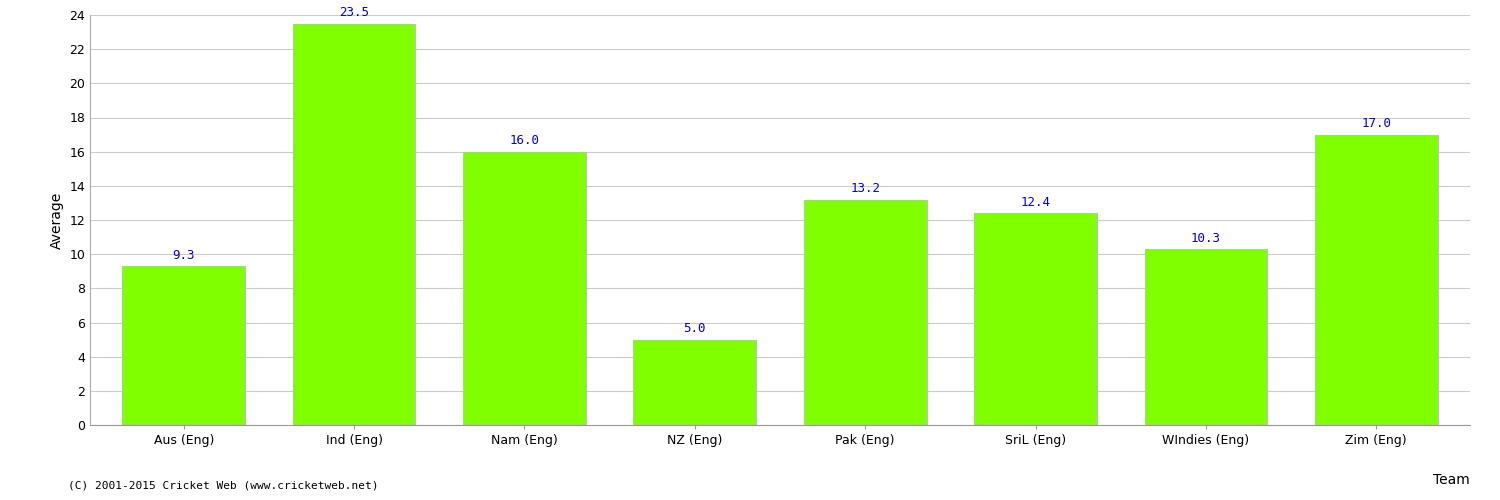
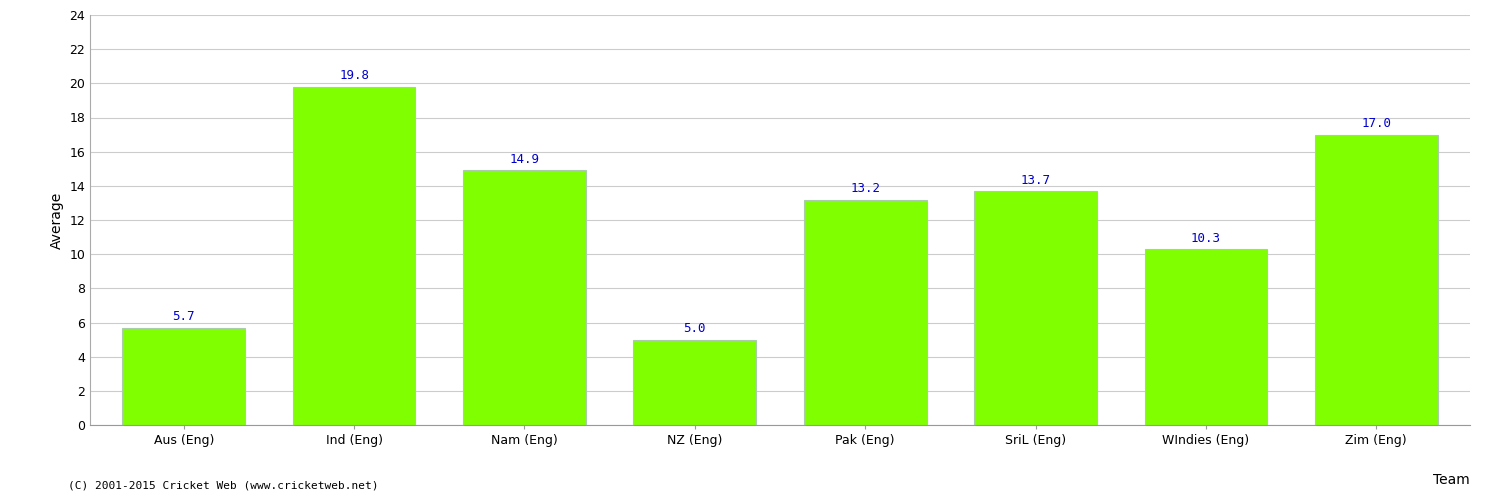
Aus (Eng): 9.3 -> 5.7
Ind (Eng): 23.5 -> 19.8
Nam (Eng): 16.0 -> 14.9
SriL (Eng): 12.4 -> 13.7
